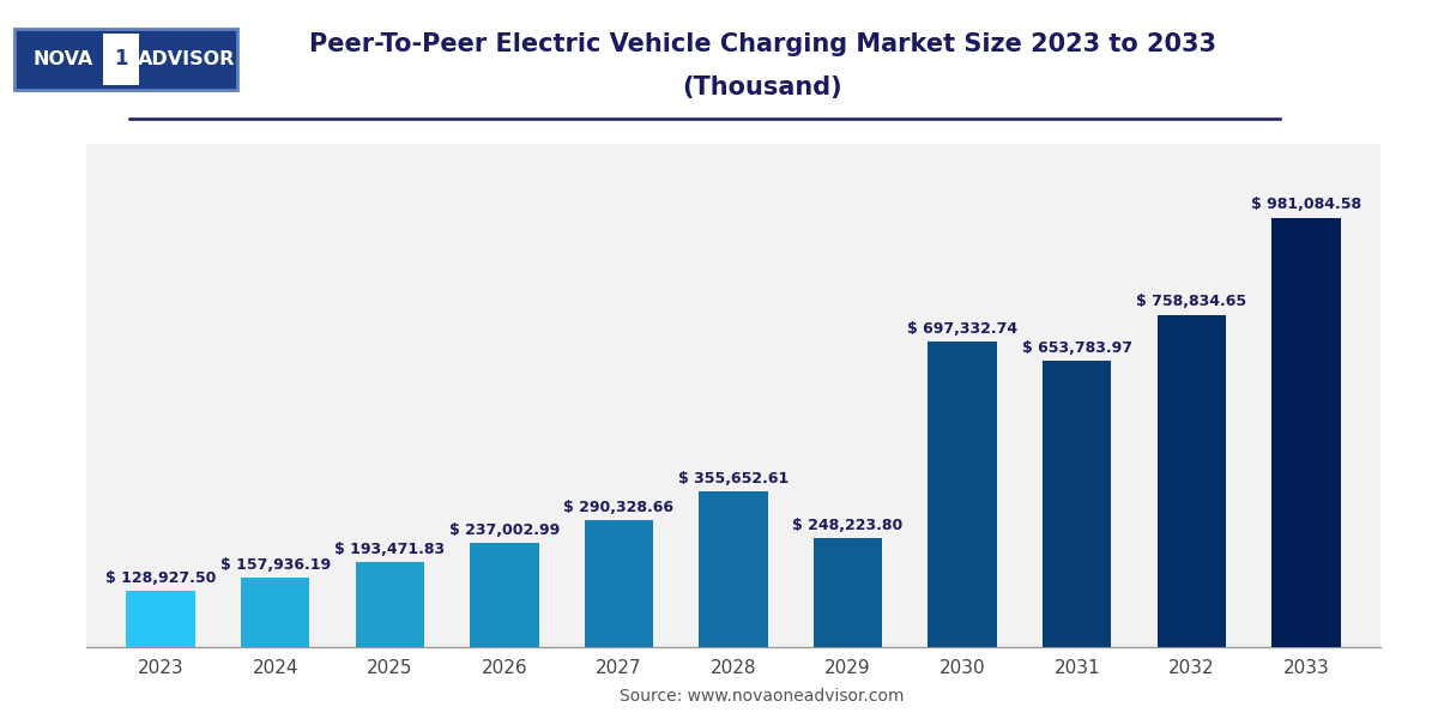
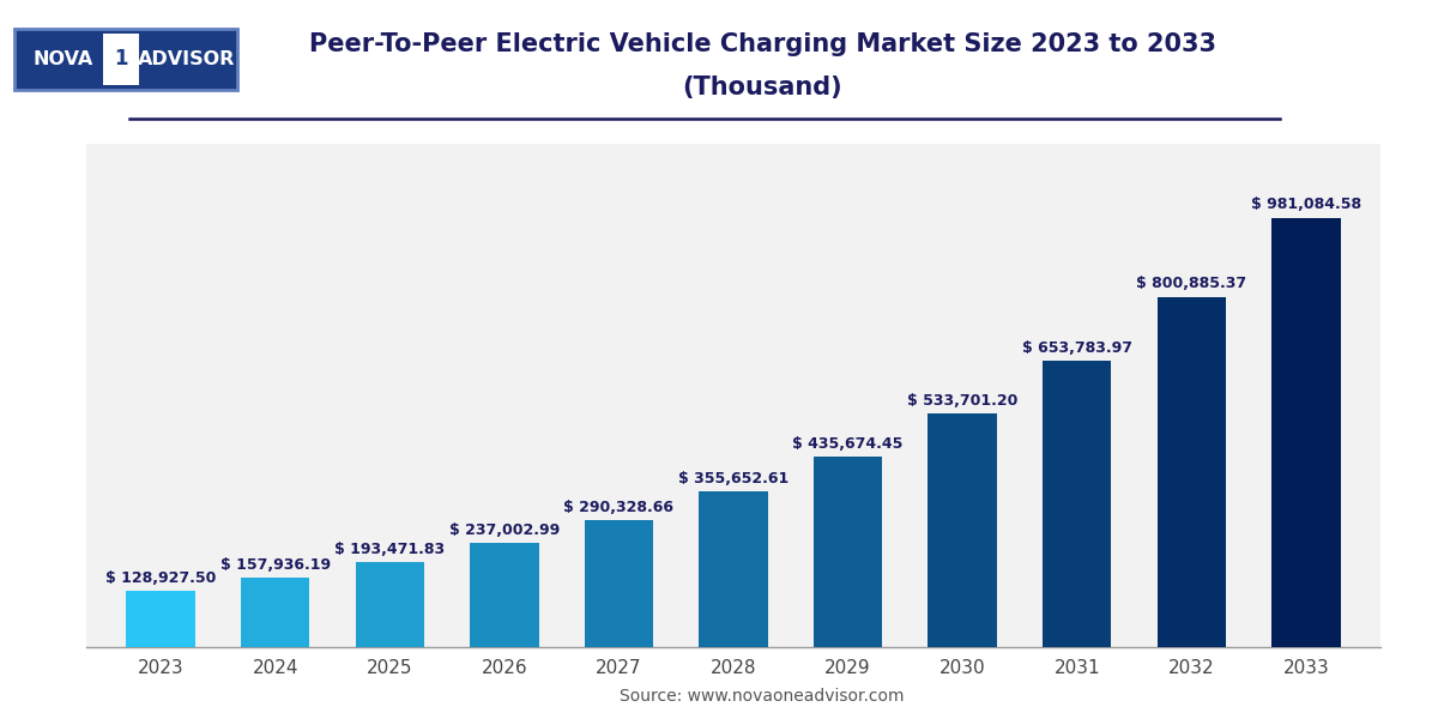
2029: 248,223.80 -> 435,674.45
2030: 697,332.74 -> 533,701.20
2032: 758,834.65 -> 800,885.37
